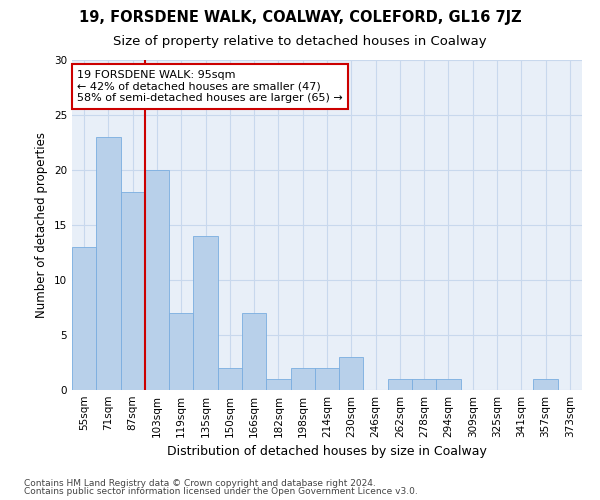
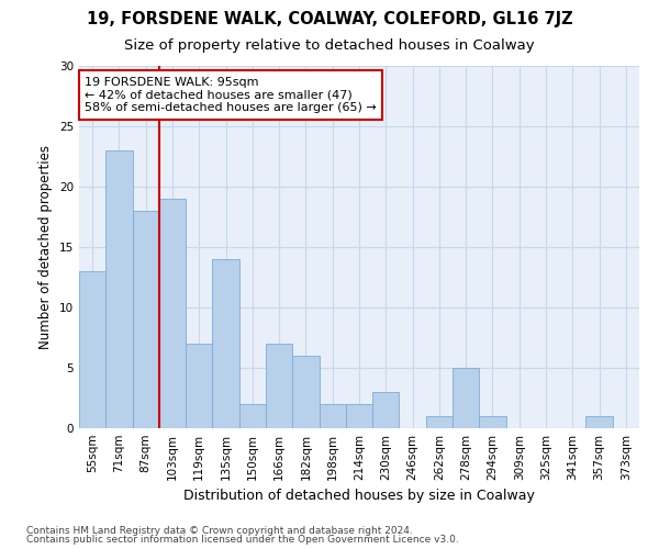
103sqm: 20 -> 19
182sqm: 1 -> 6
278sqm: 1 -> 5
